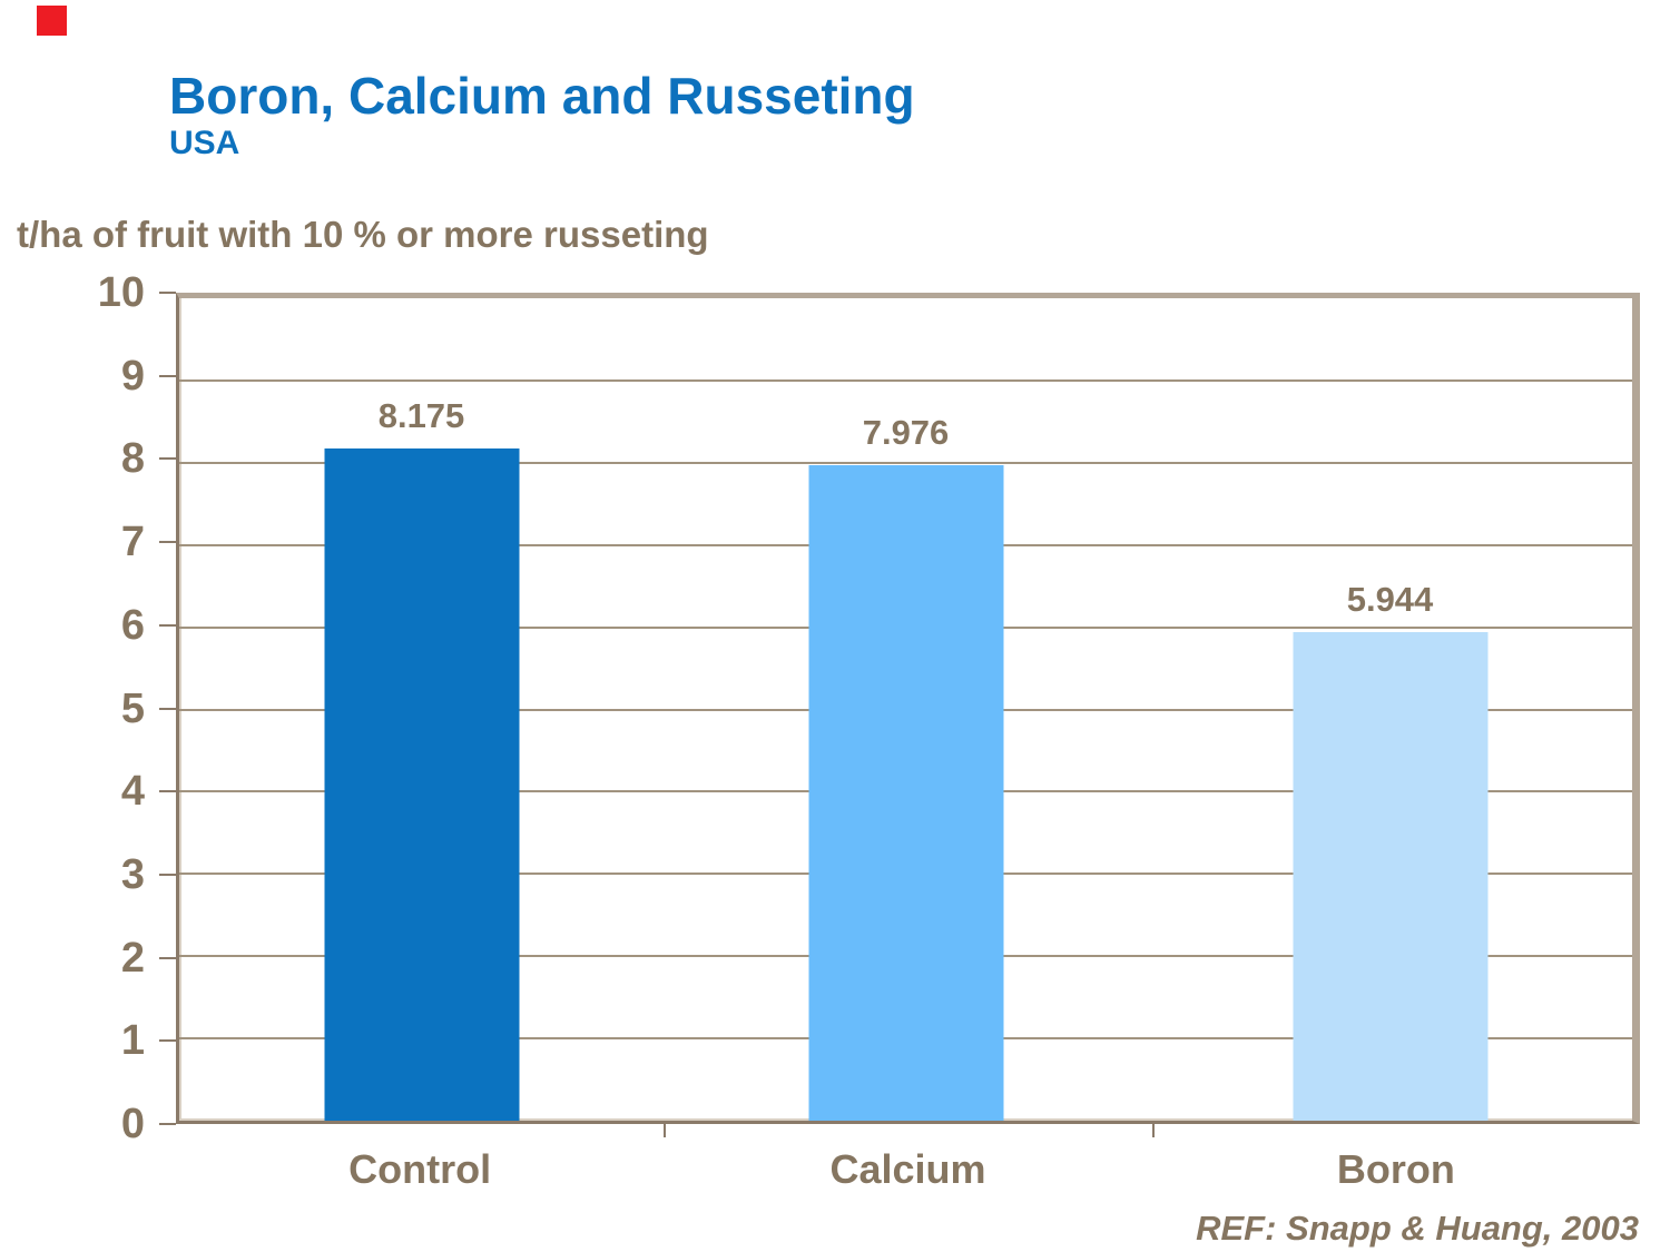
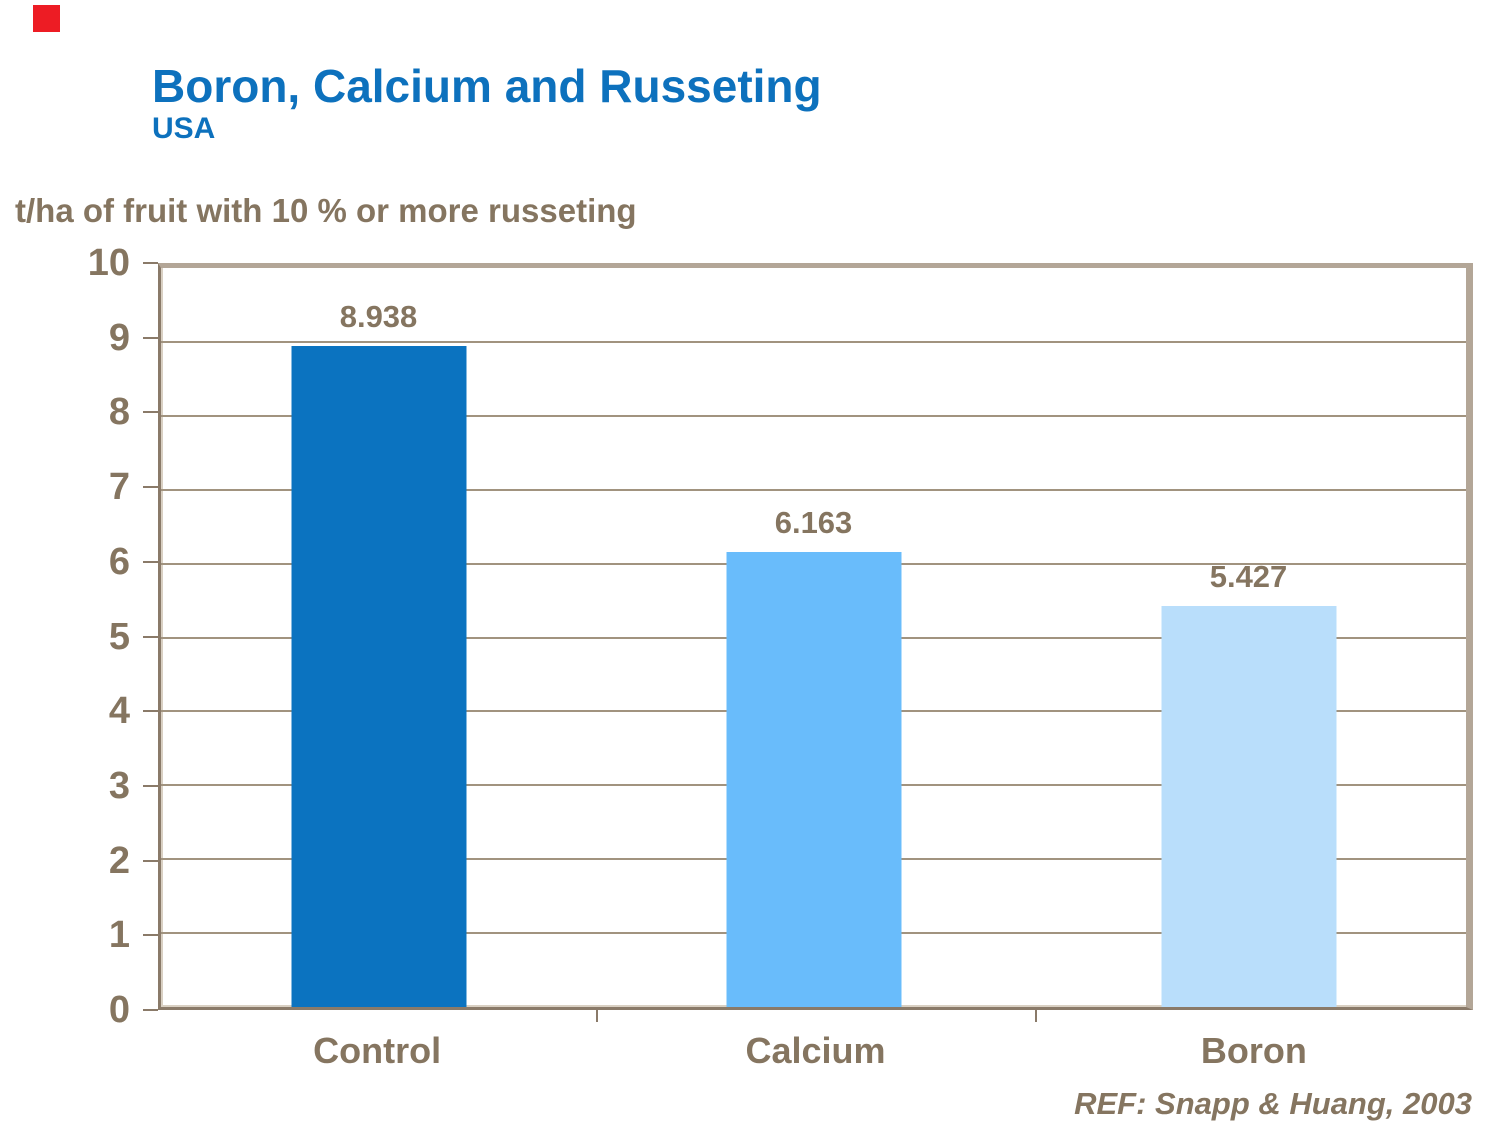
Control: 8.175 -> 8.938
Calcium: 7.976 -> 6.163
Boron: 5.944 -> 5.427
